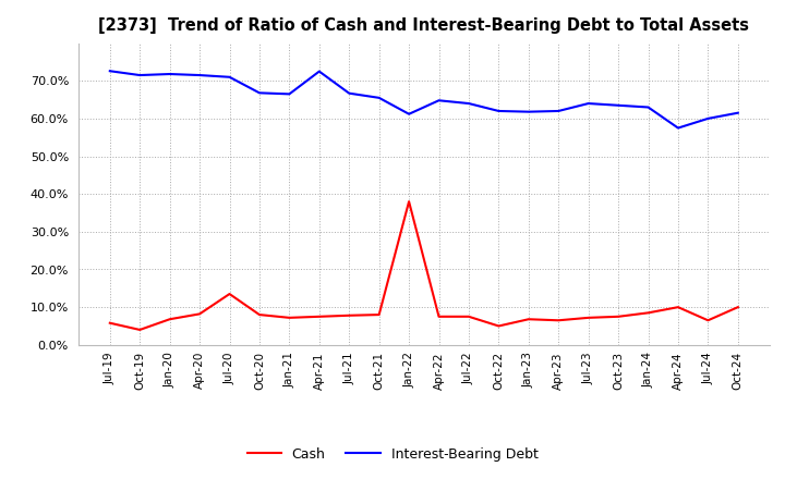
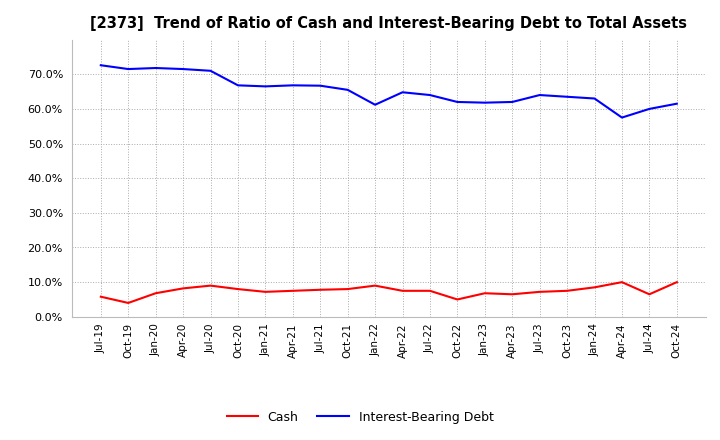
Cash/Jul-20: 13.5% -> 9.0%
Interest-Bearing Debt/Apr-21: 72.5% -> 66.8%
Cash/Jan-22: 38.0% -> 9.0%
